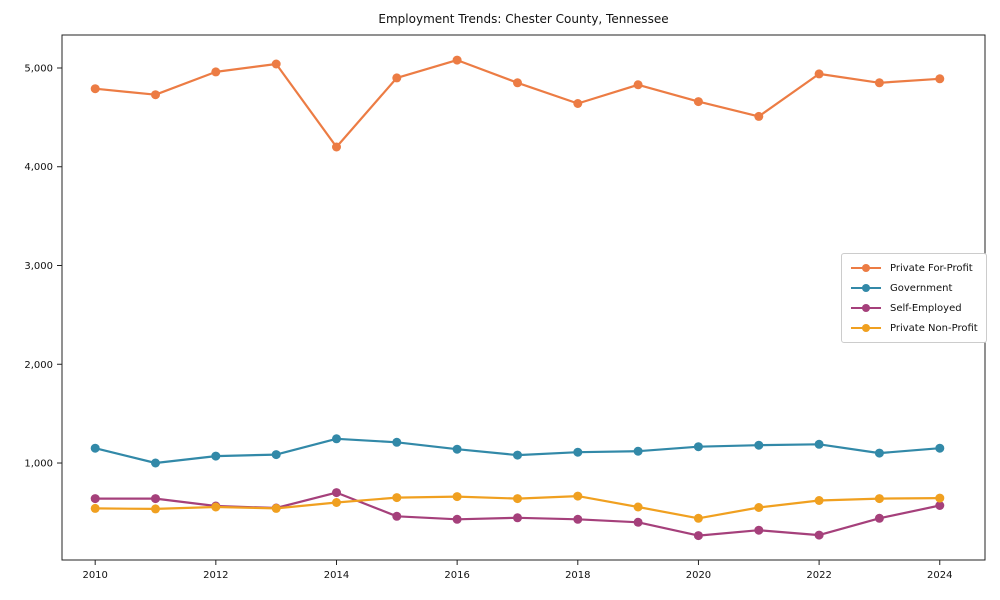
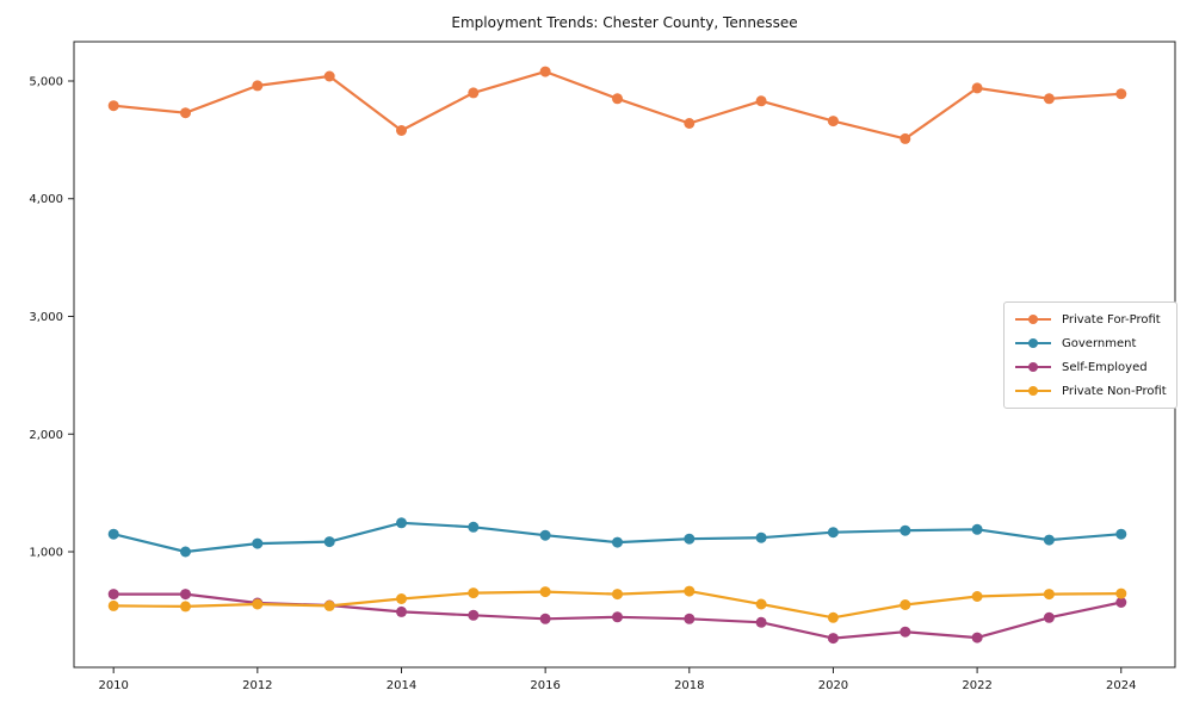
Private For-Profit/2014: 4200 -> 4600
Self-Employed/2014: 700 -> 500
